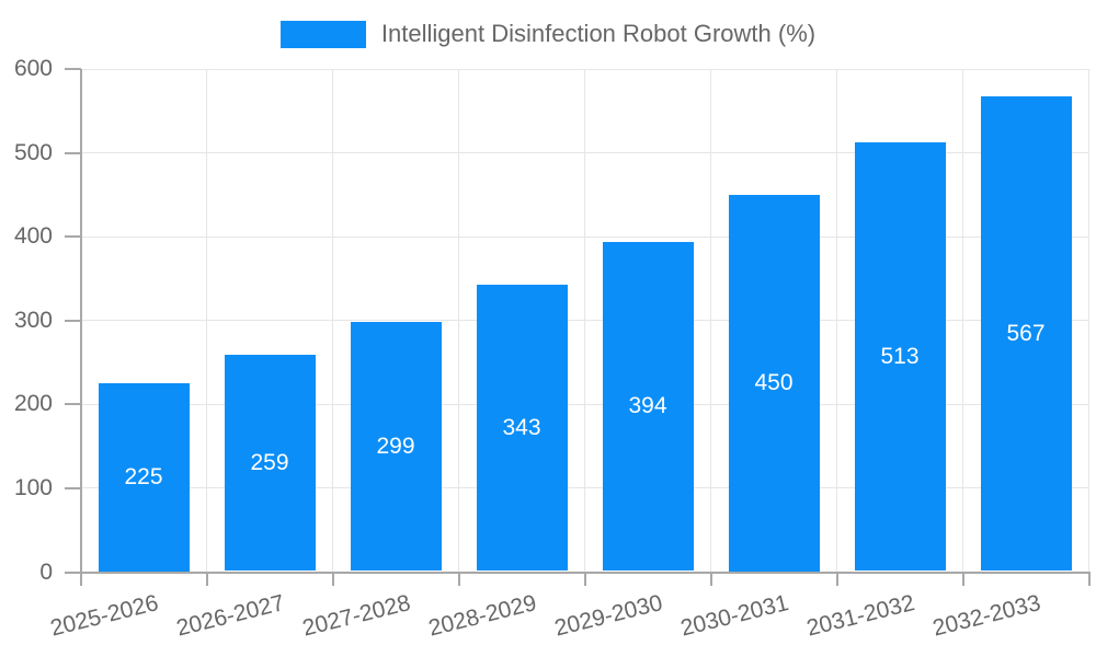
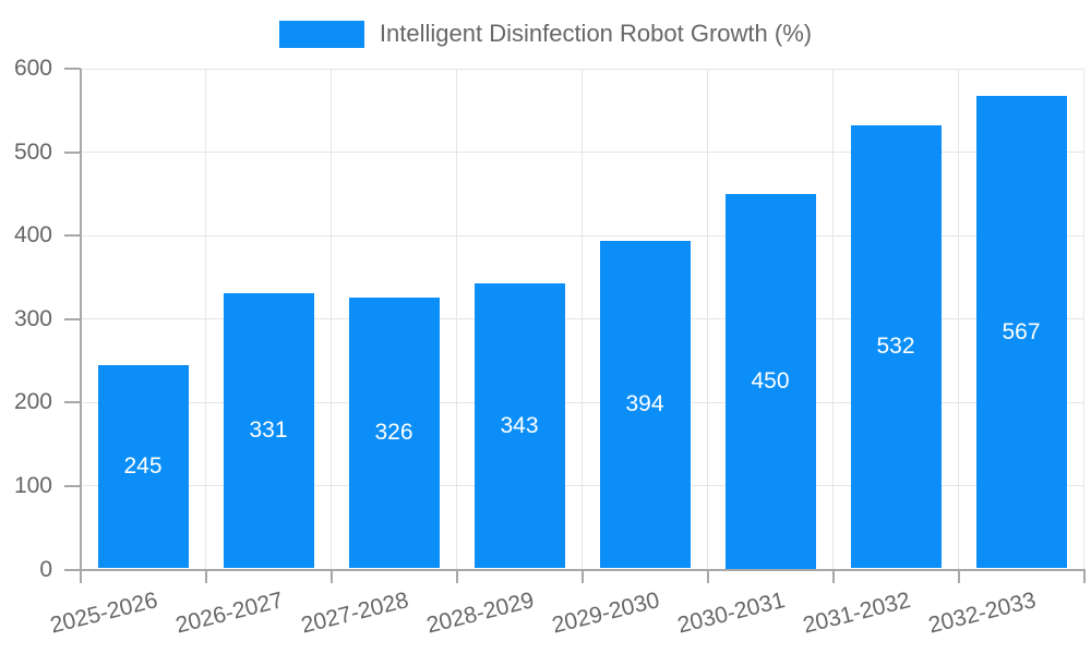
2025-2026: 225 -> 245
2026-2027: 259 -> 331
2027-2028: 299 -> 326
2031-2032: 513 -> 532
